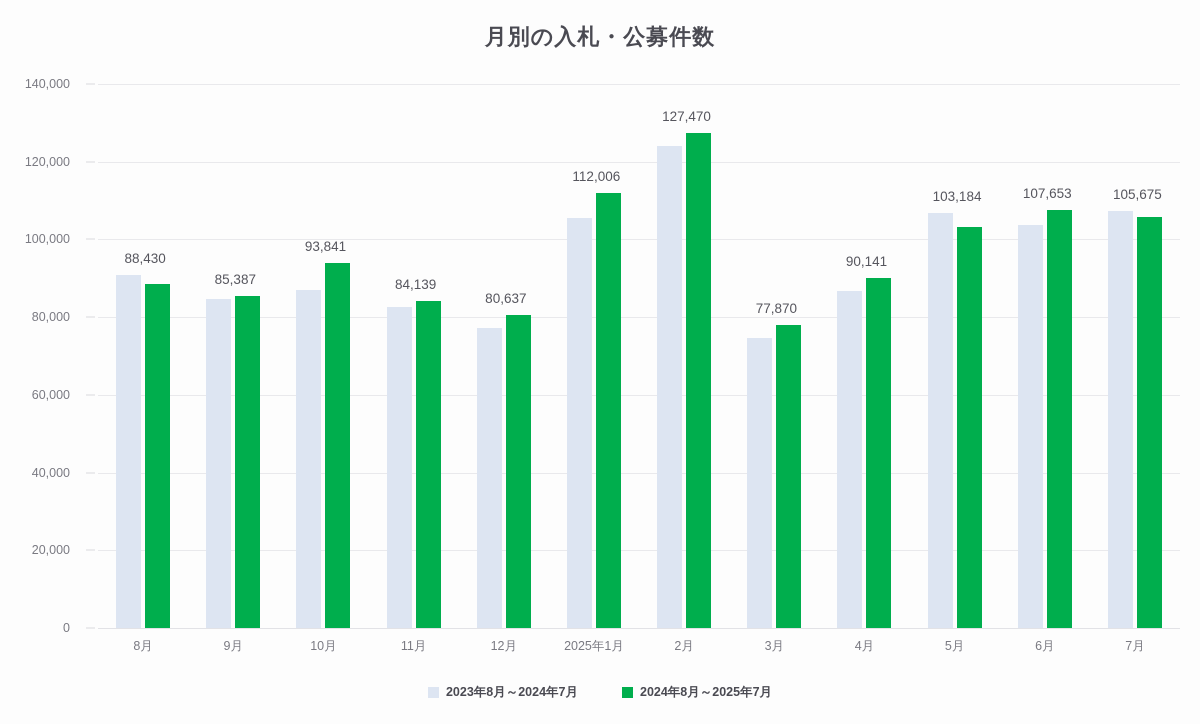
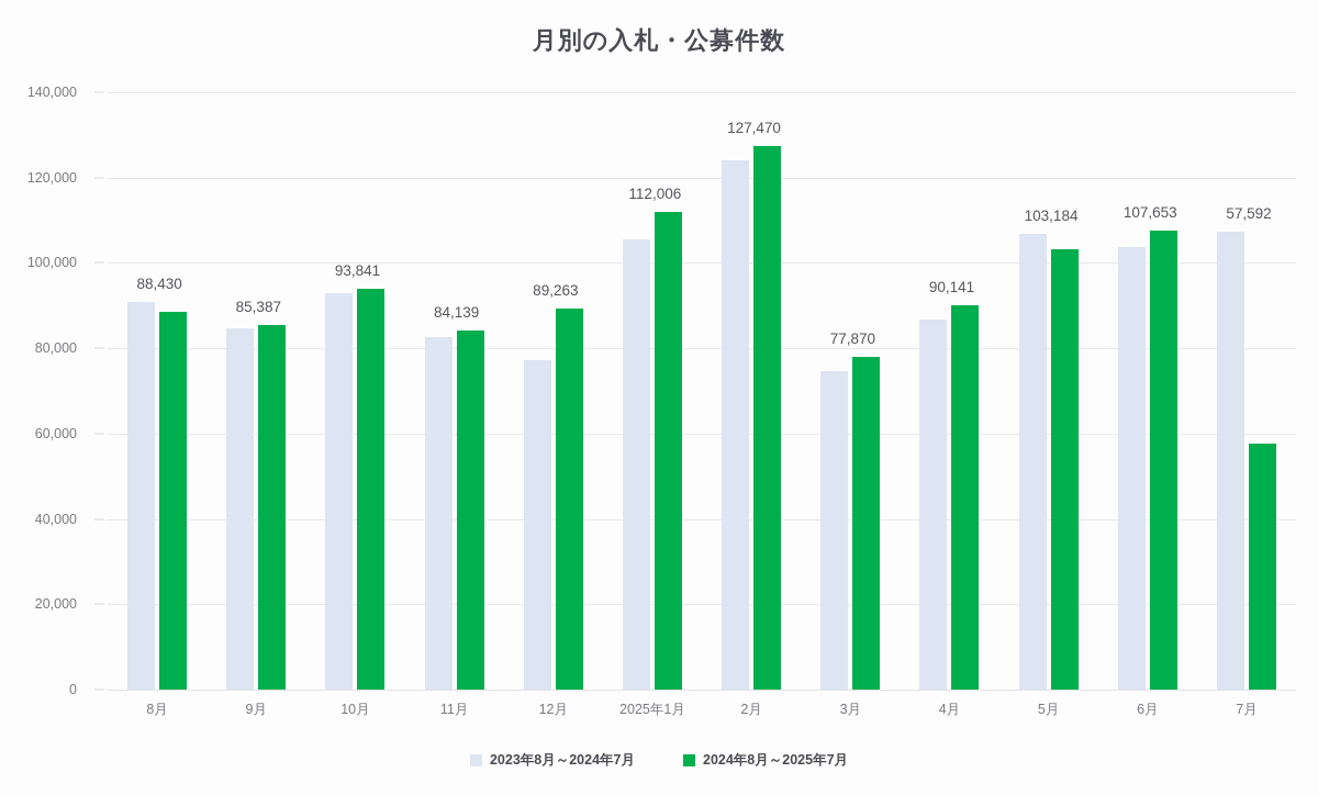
2023年8月～2024年7月/10月: 87000 -> 93000
2024年8月～2025年7月/12月: 80,637 -> 89,263
2024年8月～2025年7月/7月: 105,675 -> 57,592
